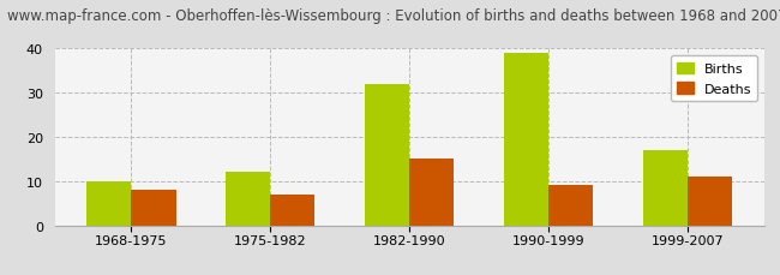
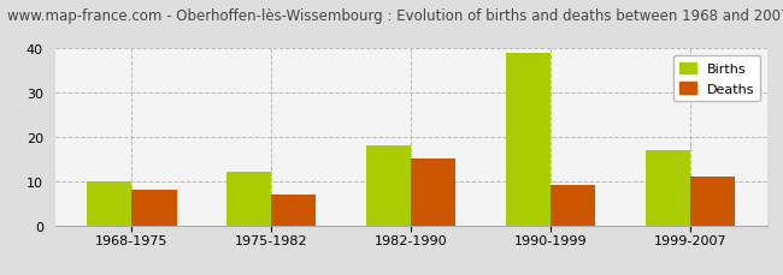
Births/1982-1990: 32 -> 18
